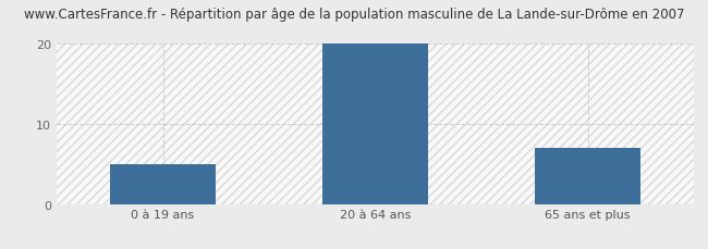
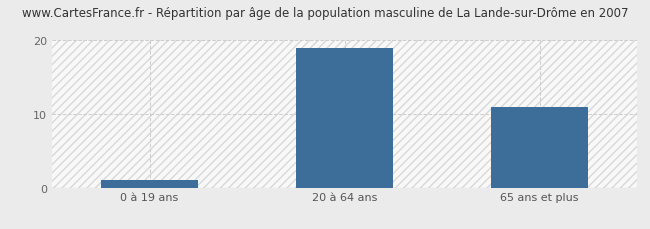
0 à 19 ans: 5 -> 1
20 à 64 ans: 20 -> 19
65 ans et plus: 7 -> 11
